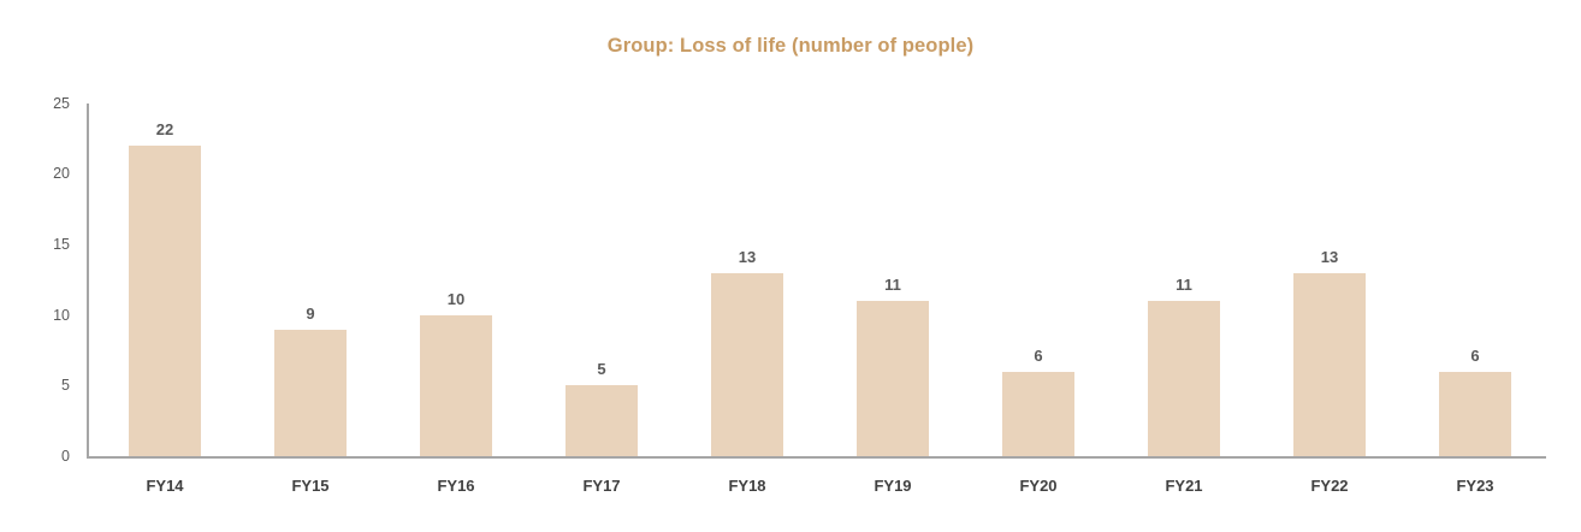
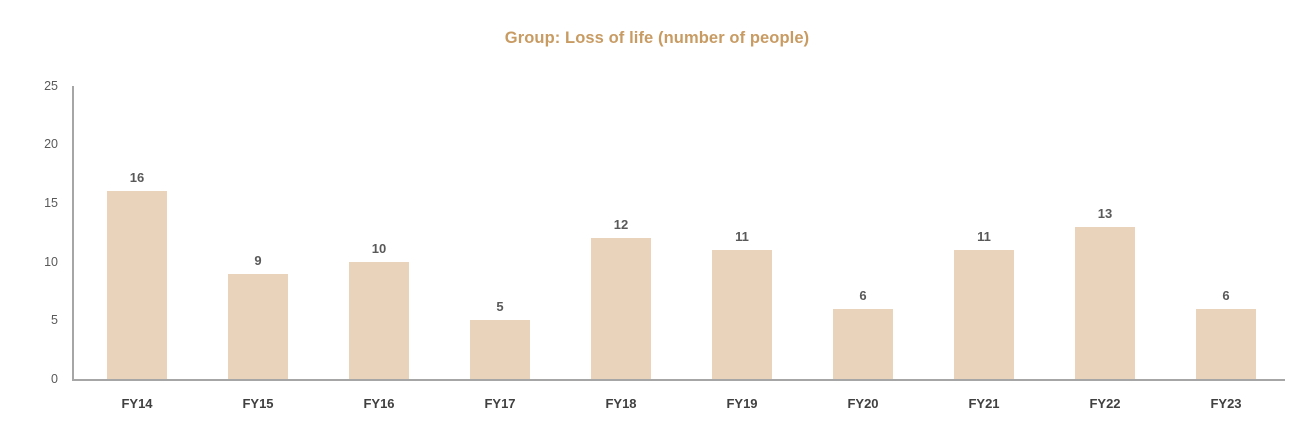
FY14: 22 -> 16
FY18: 13 -> 12
